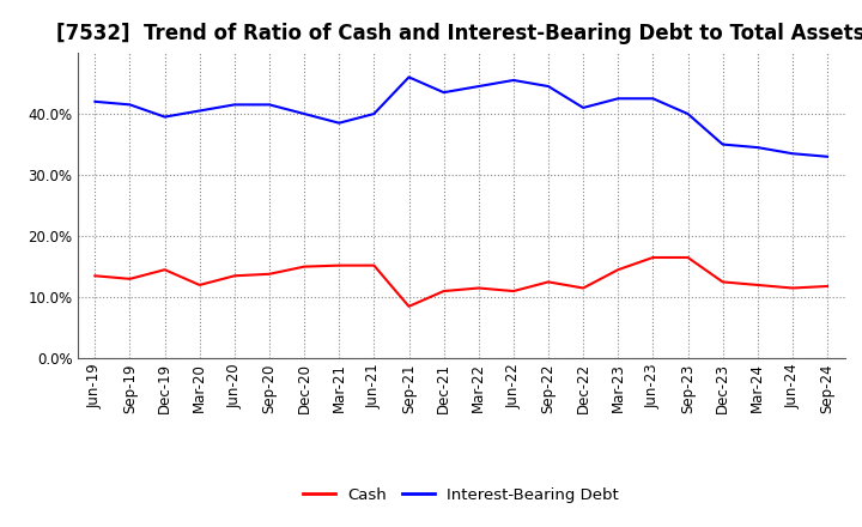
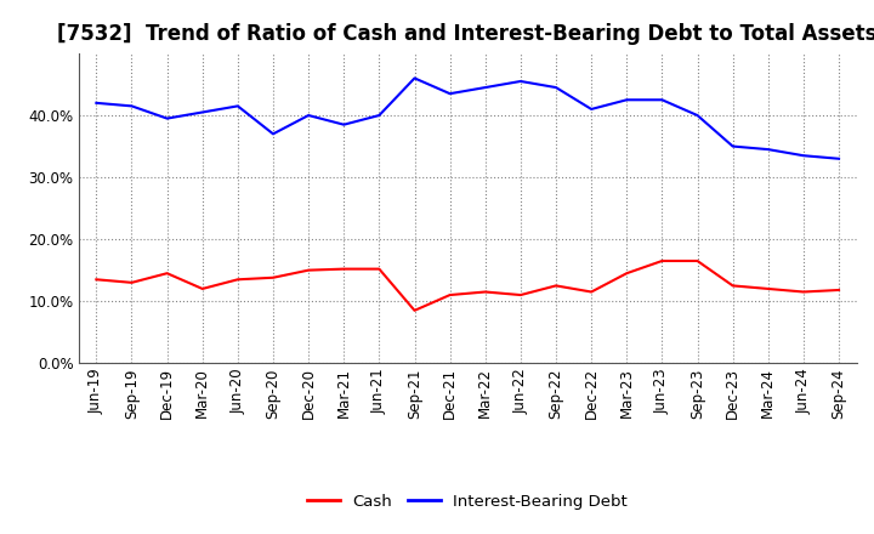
Interest-Bearing Debt/Sep-20: 41.5% -> 37.0%
